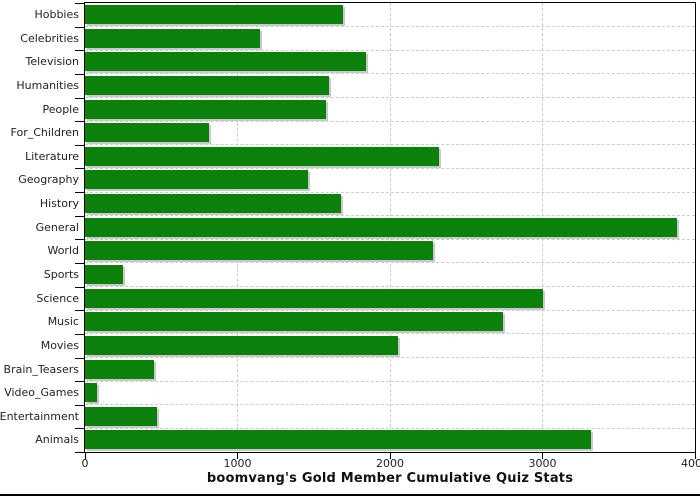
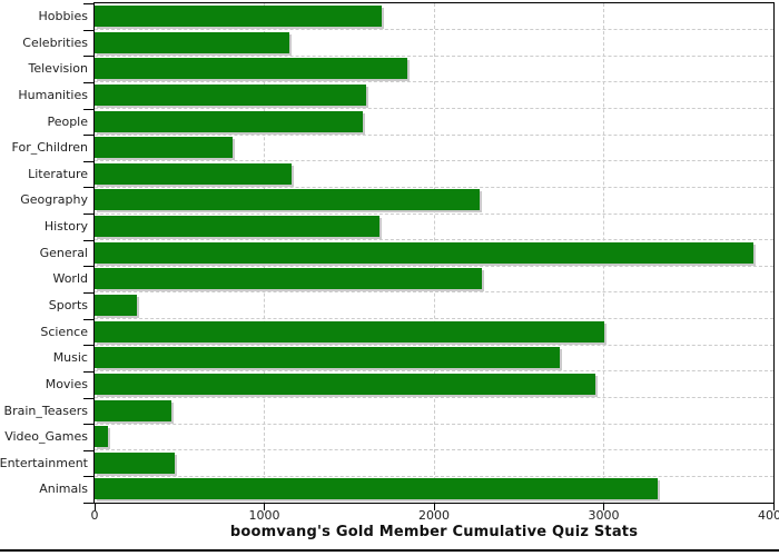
Literature: 2320 -> 1160
Geography: 1460 -> 2270
Movies: 2050 -> 2950
